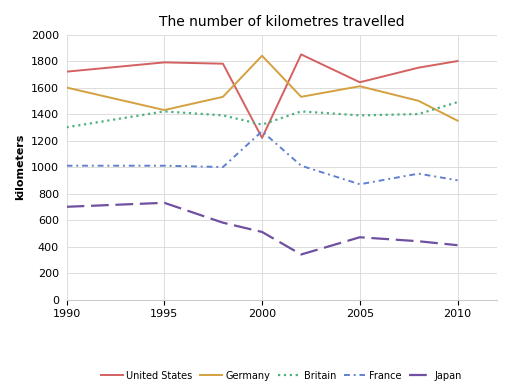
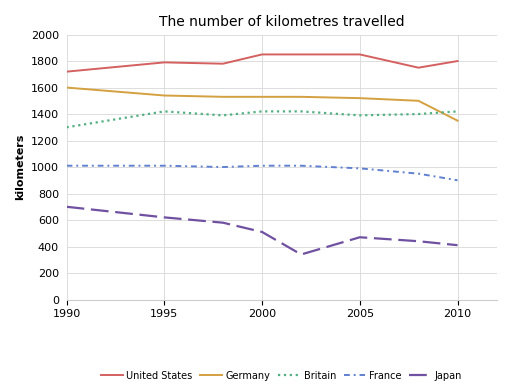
Germany/1995: 1430 -> 1540
Japan/1995: 730 -> 620
United States/2000: 1220 -> 1850
Germany/2000: 1840 -> 1530
Britain/2000: 1320 -> 1420
France/2000: 1270 -> 1010
United States/2005: 1640 -> 1850
Germany/2005: 1610 -> 1520
France/2005: 870 -> 990
Britain/2010: 1490 -> 1420
